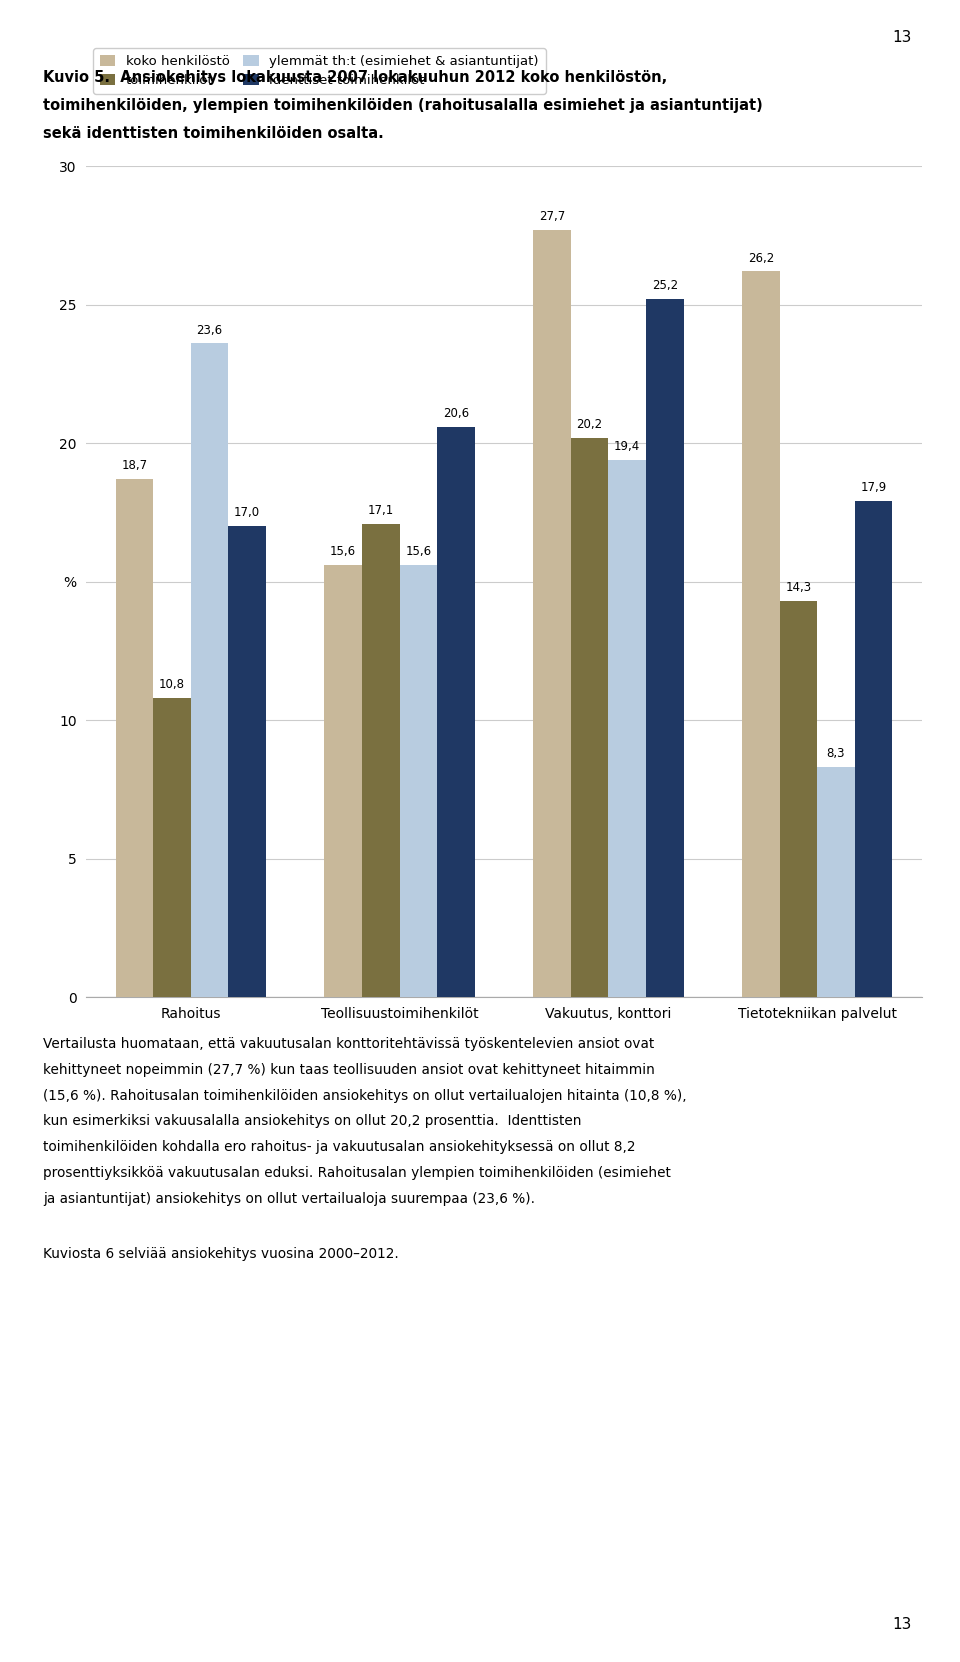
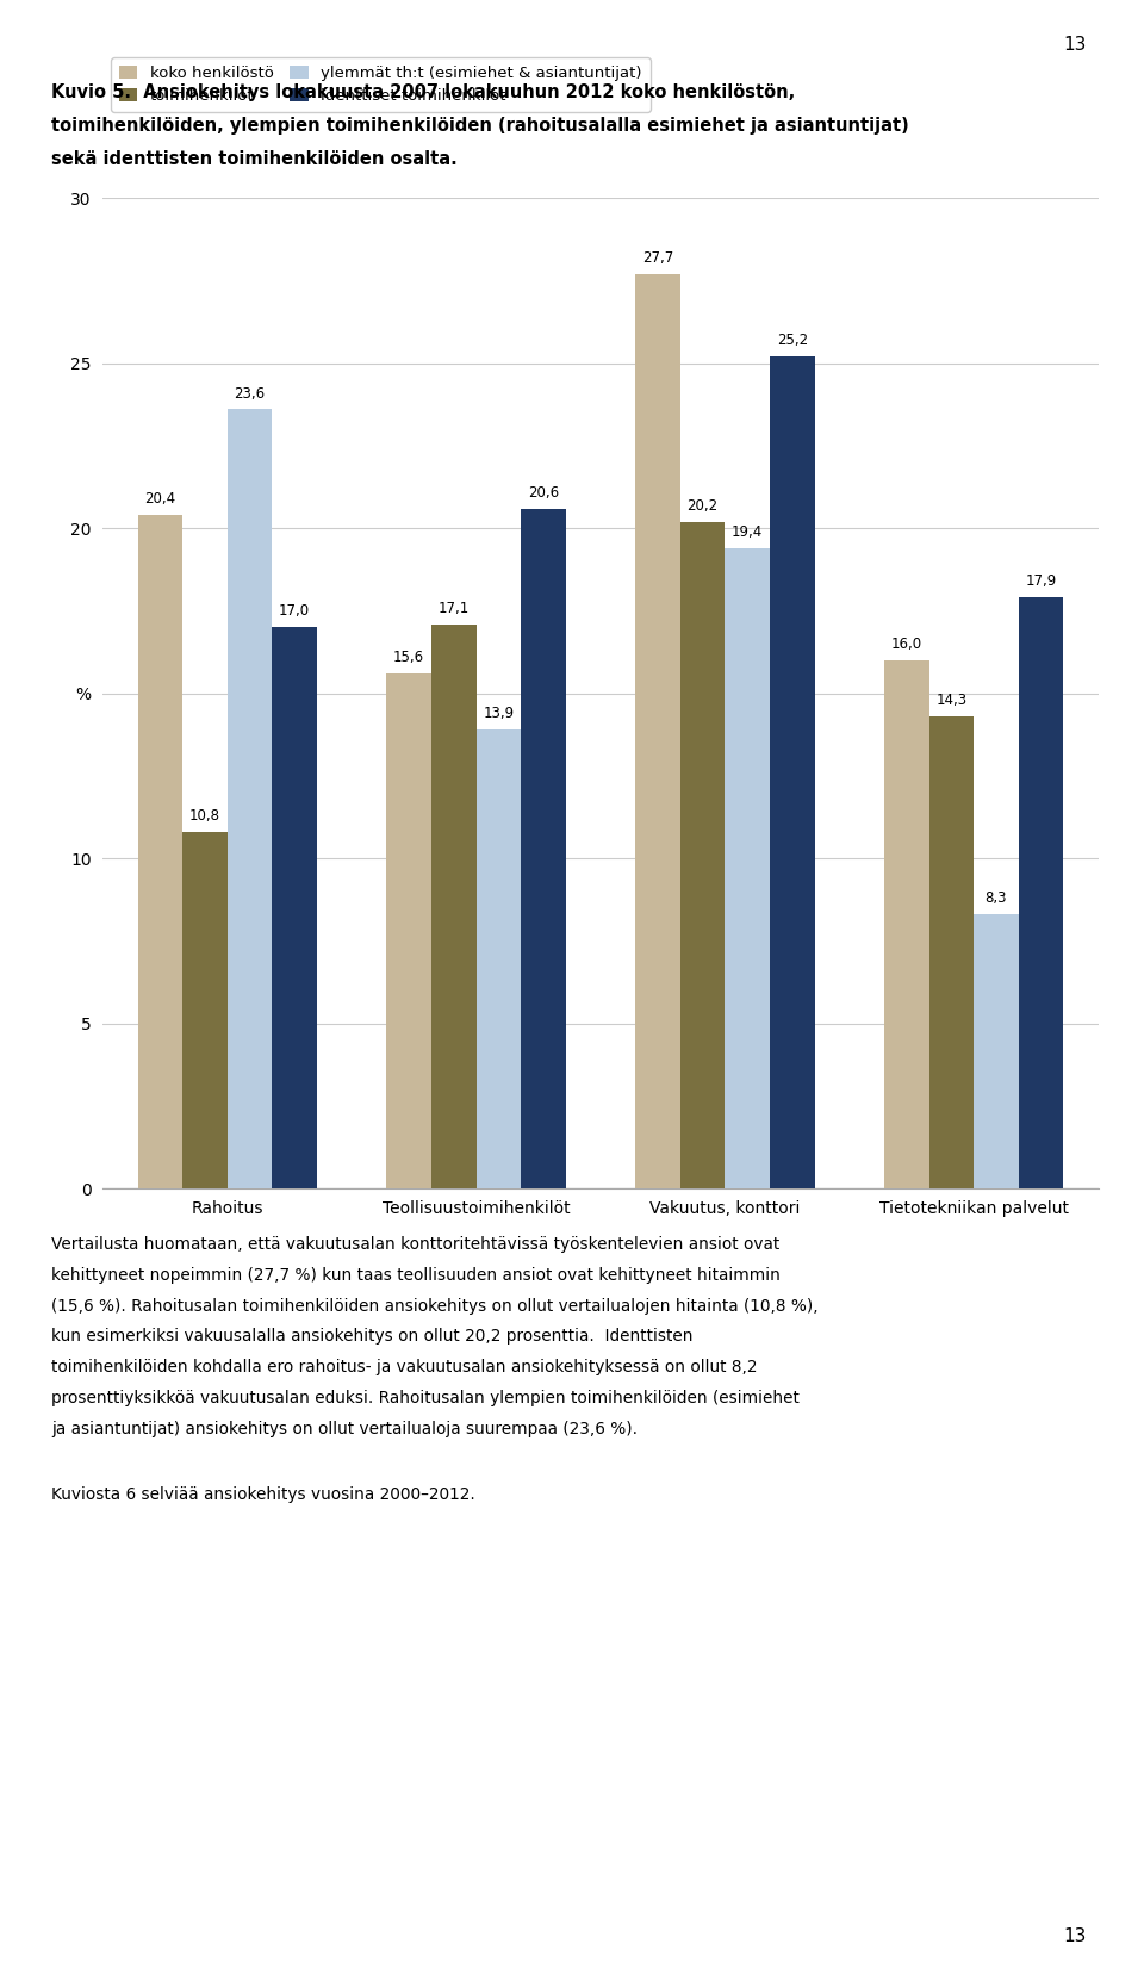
koko henkilöstö/Rahoitus: 18,7 -> 20,4
ylemmät th:t (esimiehet & asiantuntijat)/Teollisuustoimihenkilöt: 15,6 -> 13,9
koko henkilöstö/Tietotekniikan palvelut: 26,2 -> 16,0
